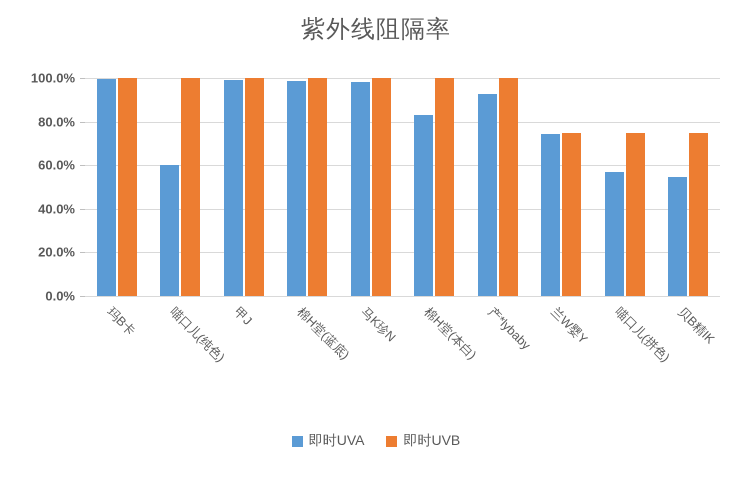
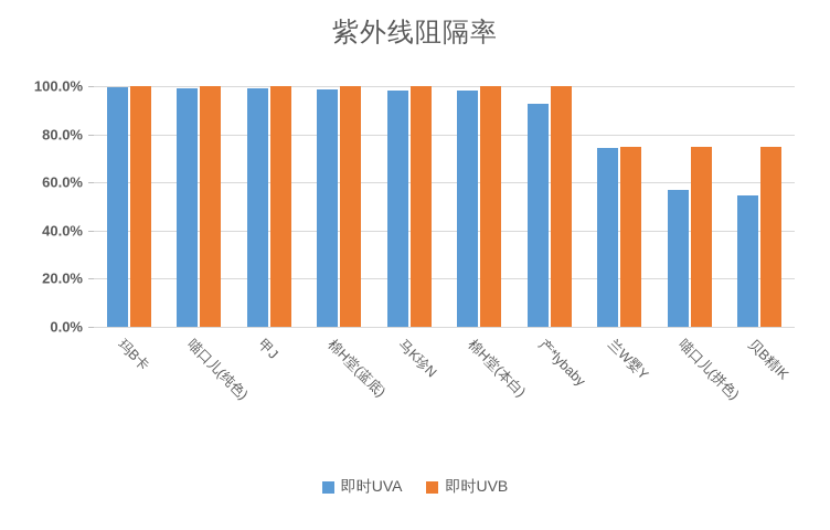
即时UVA/喵口儿(纯色): 60% -> 99%
即时UVA/棉H堂(本白): 83% -> 98%
